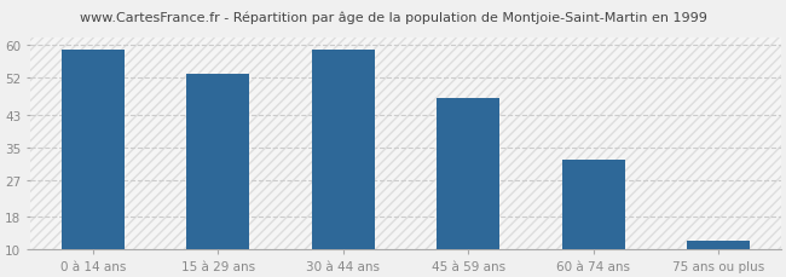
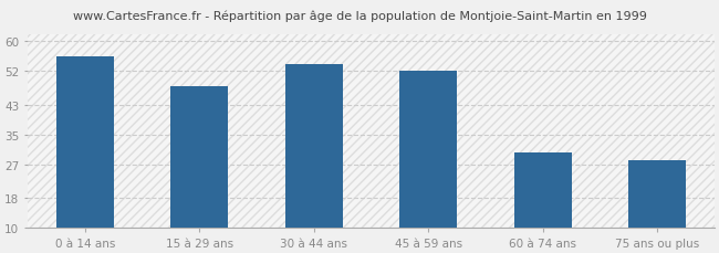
0 à 14 ans: 59 -> 56
15 à 29 ans: 53 -> 48
30 à 44 ans: 59 -> 54
45 à 59 ans: 47 -> 52
60 à 74 ans: 32 -> 30
75 ans ou plus: 12 -> 28
